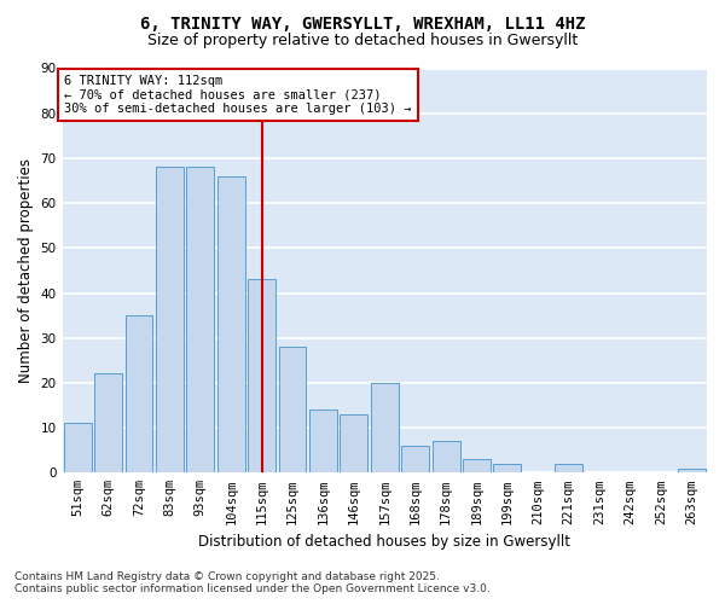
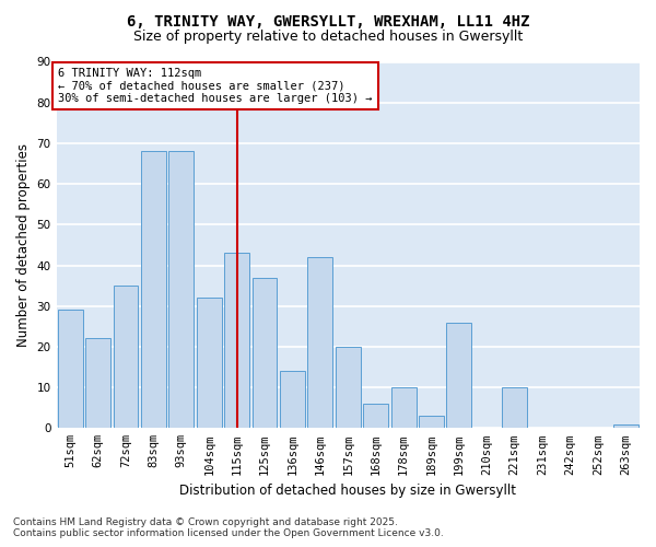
51sqm: 11 -> 29
104sqm: 66 -> 32
125sqm: 28 -> 37
146sqm: 13 -> 42
178sqm: 7 -> 10
199sqm: 2 -> 26
221sqm: 2 -> 10
